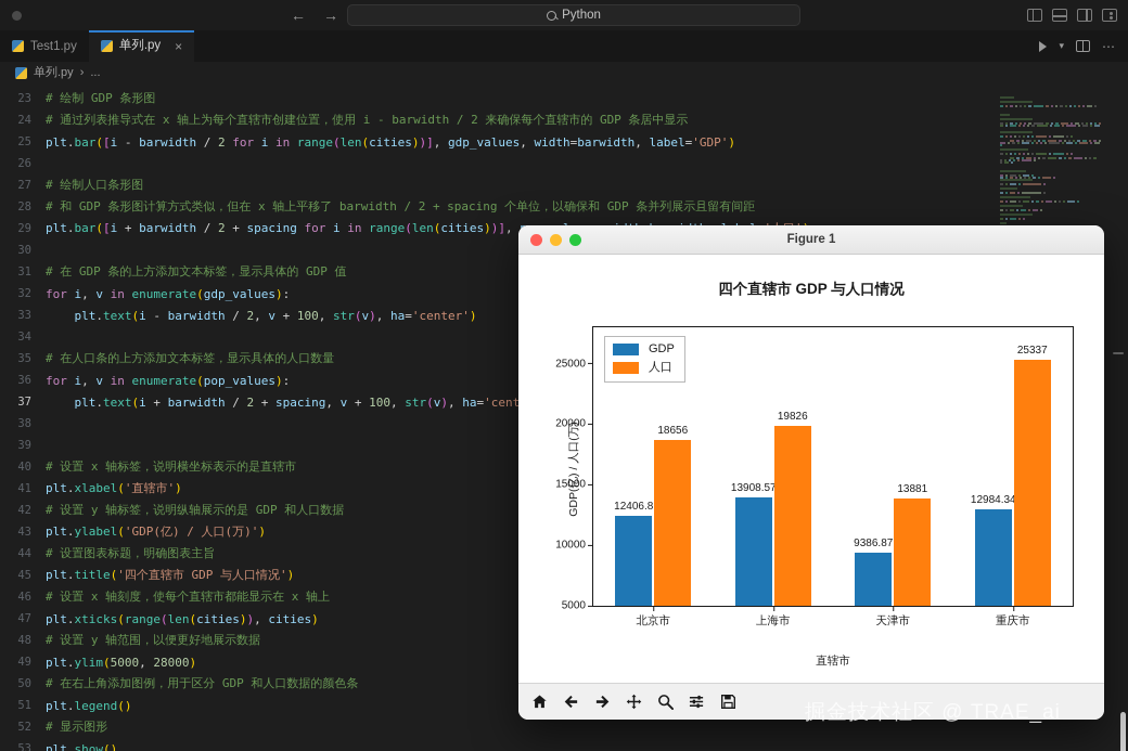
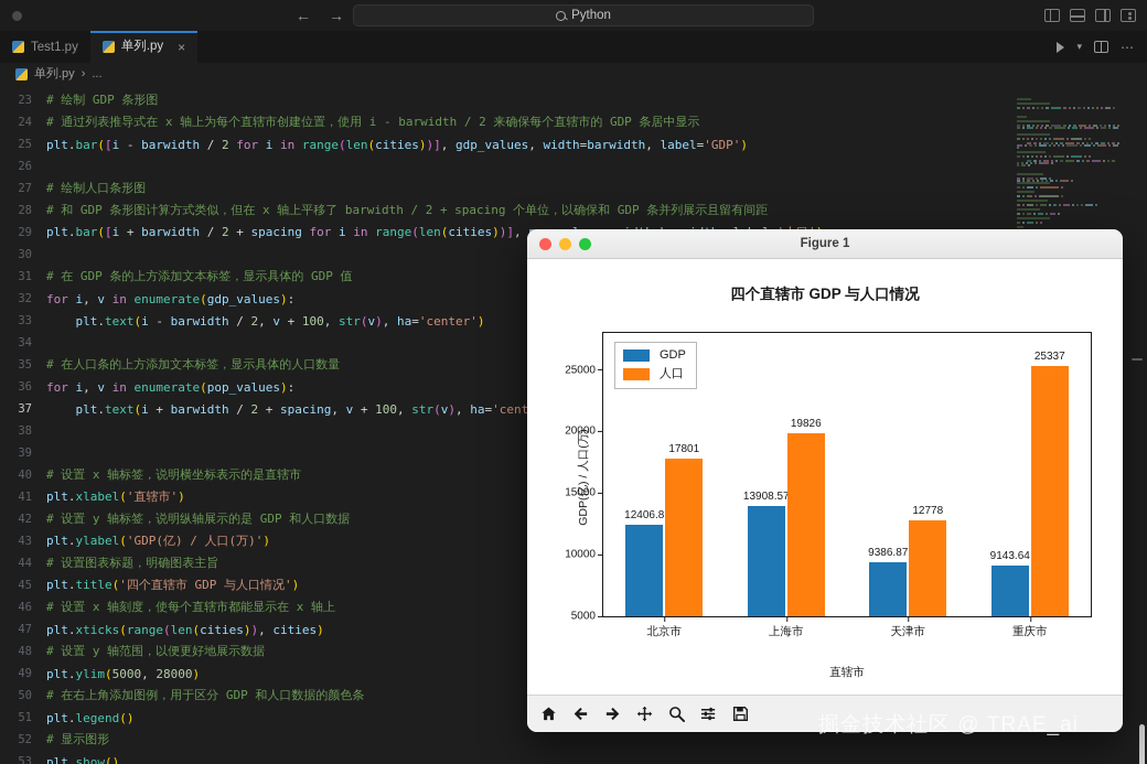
人口/北京市: 18656 -> 17801
人口/天津市: 13881 -> 12778
GDP/重庆市: 12984.34 -> 9143.64
